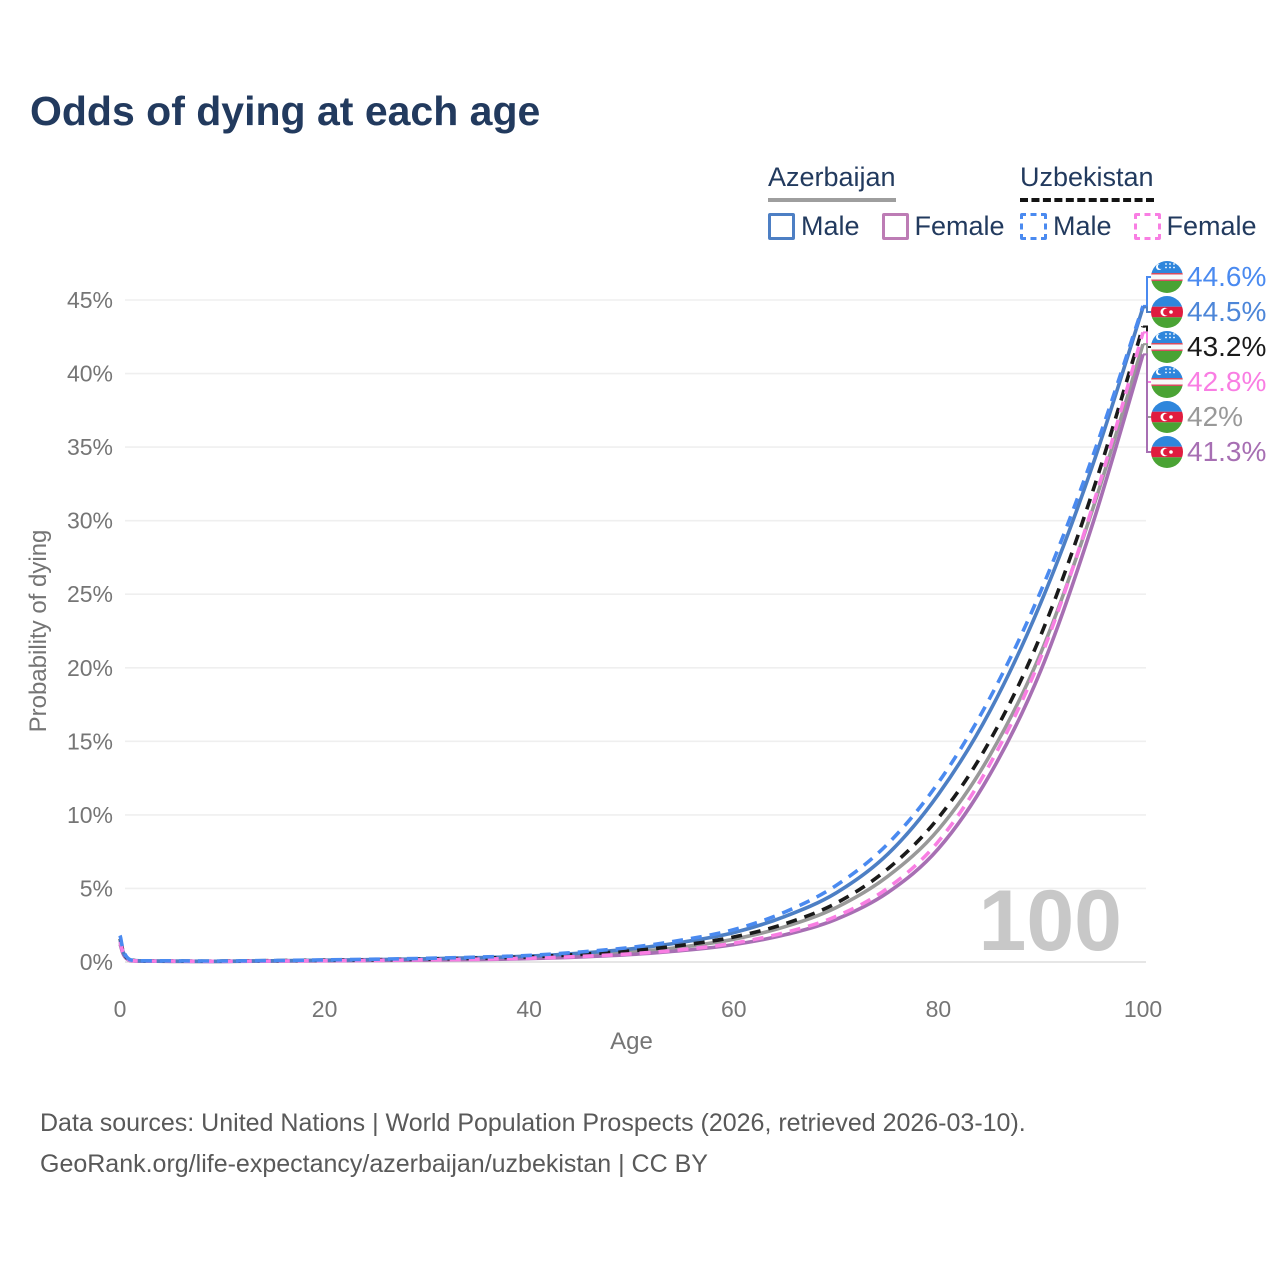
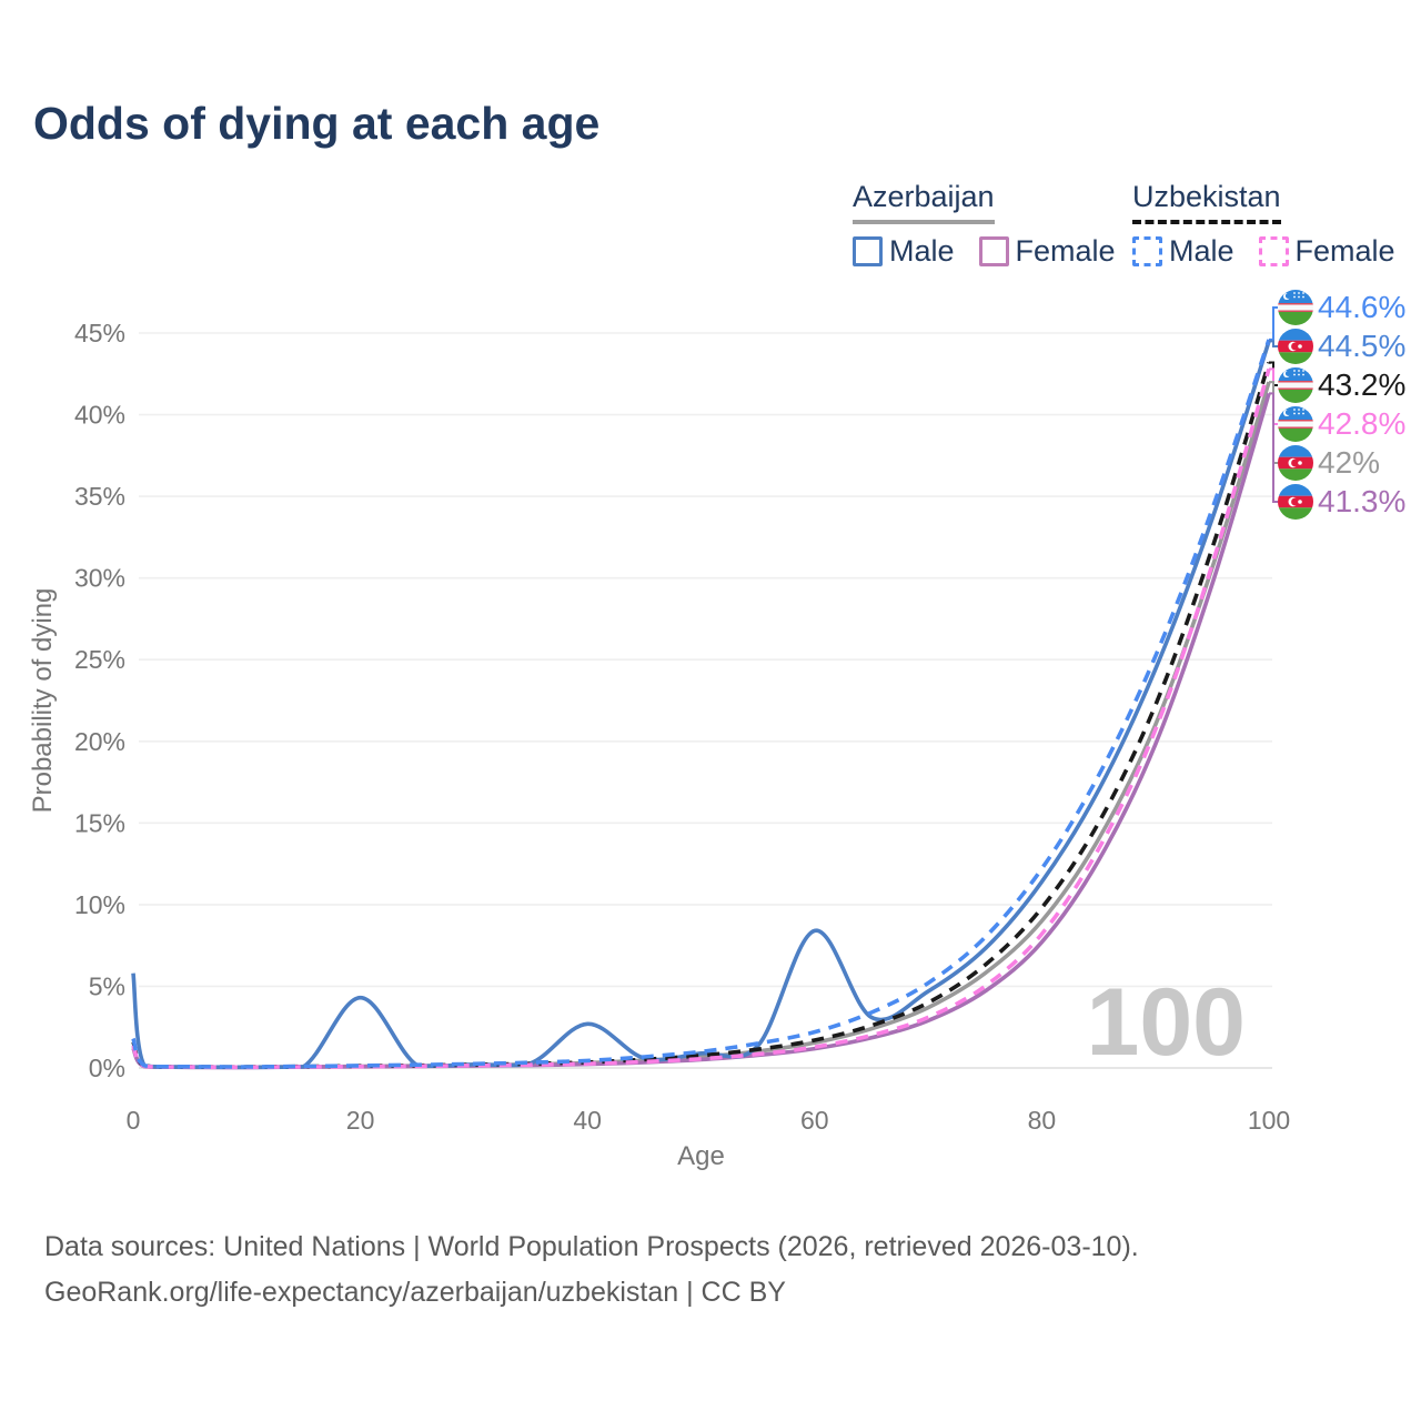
Azerbaijan Male/0: 1.5% -> 5.8%
Azerbaijan Male/20: 0.1% -> 4.3%
Azerbaijan Male/40: 0.4% -> 2.7%
Azerbaijan Male/60: 2.0% -> 8.4%
